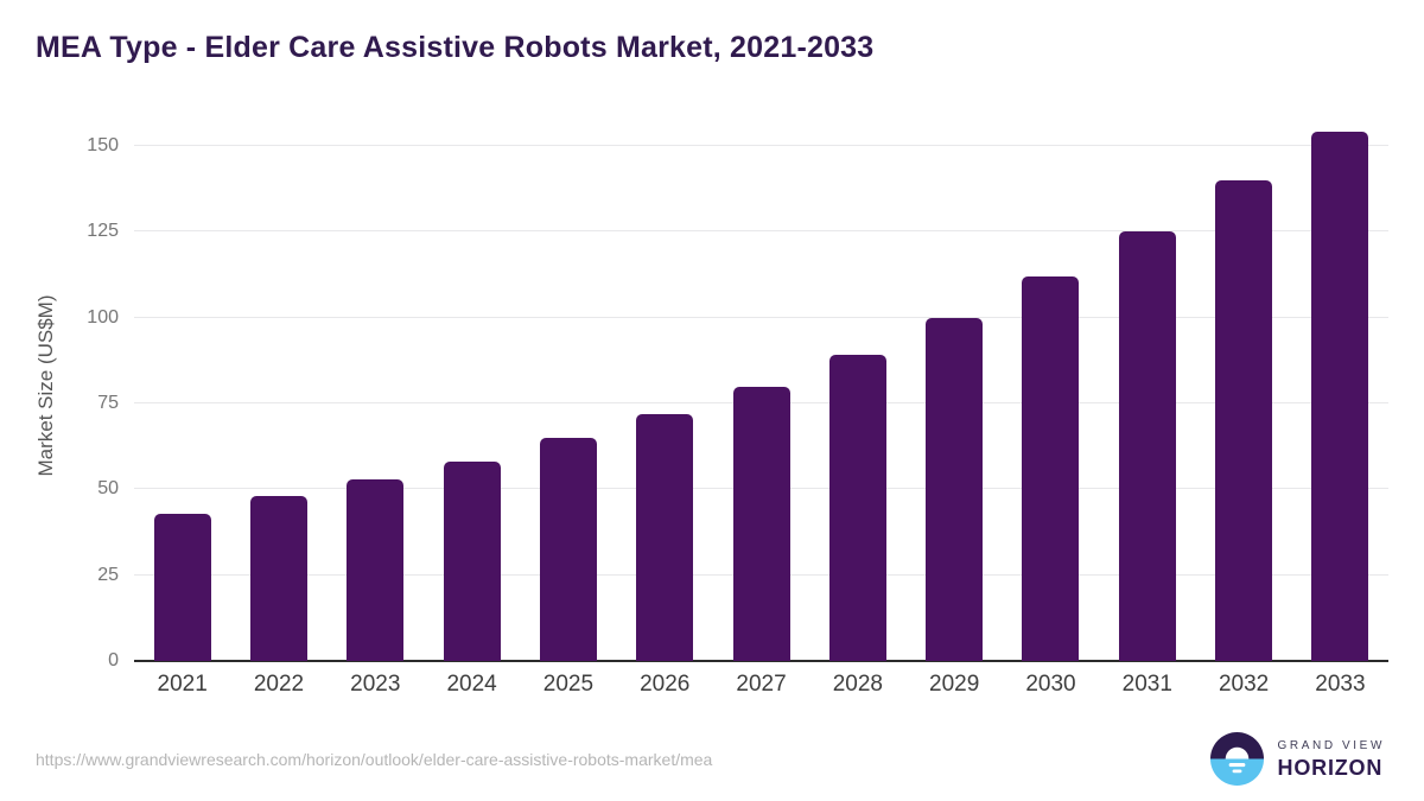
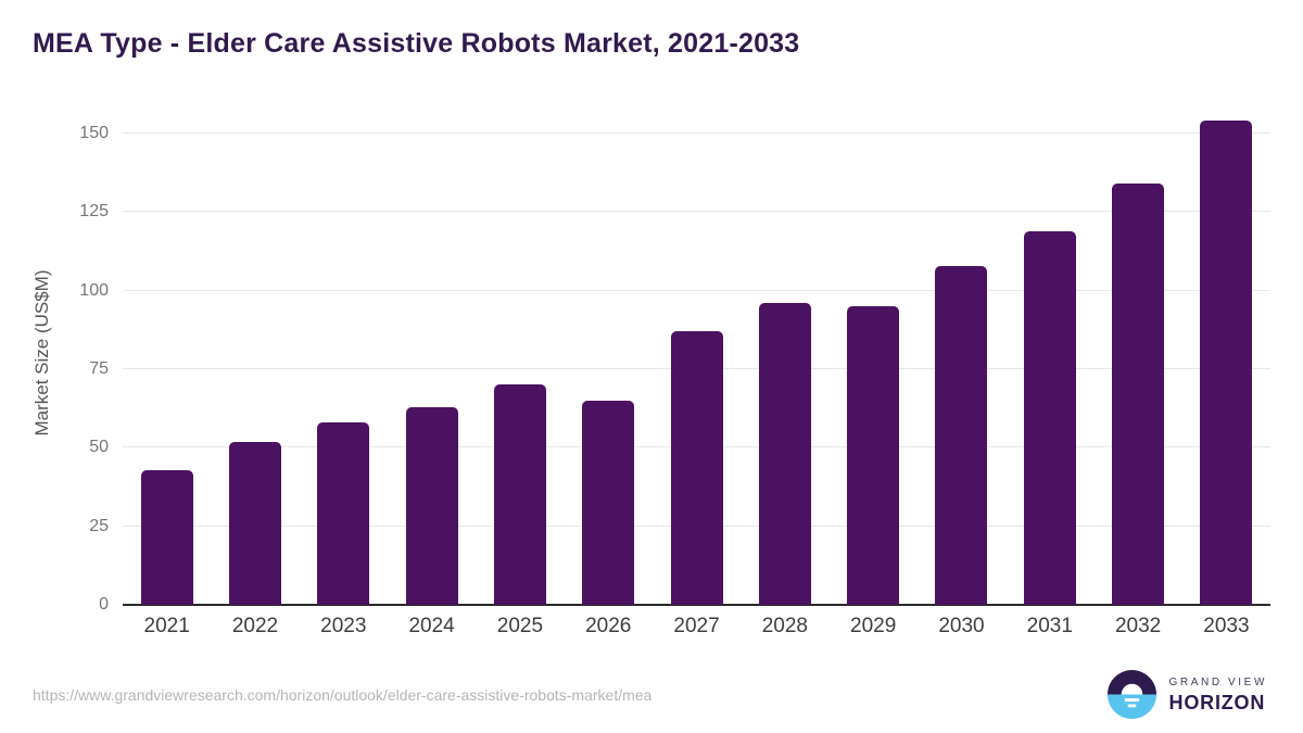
2022: 48 -> 52
2023: 53 -> 58
2024: 58 -> 63
2025: 65 -> 70
2026: 72 -> 65
2027: 80 -> 87
2028: 89 -> 96
2029: 100 -> 95
2030: 112 -> 108
2031: 125 -> 119
2032: 140 -> 134
